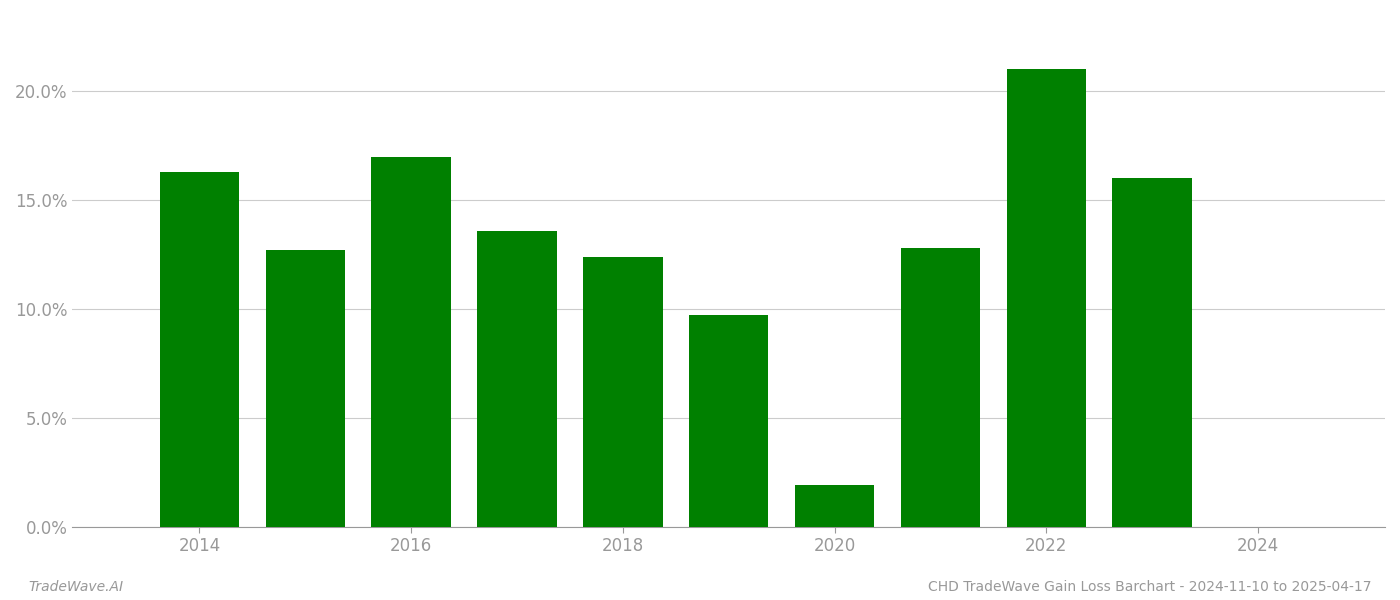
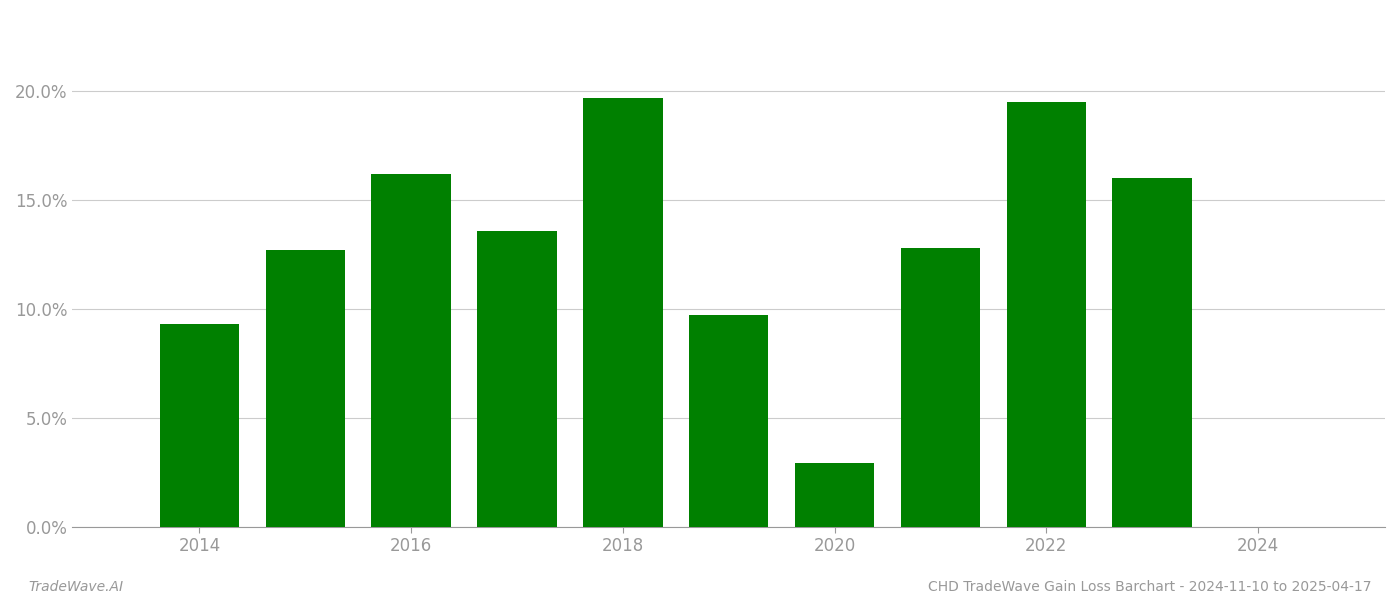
2014: 16.3% -> 9.3%
2016: 17.0% -> 16.2%
2018: 12.4% -> 19.7%
2020: 1.9% -> 2.9%
2022: 21.0% -> 19.5%
